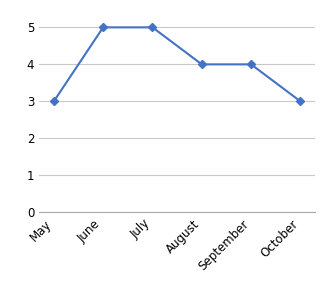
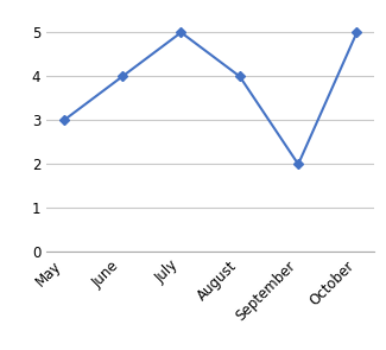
June: 5 -> 4
September: 4 -> 2
October: 3 -> 5
